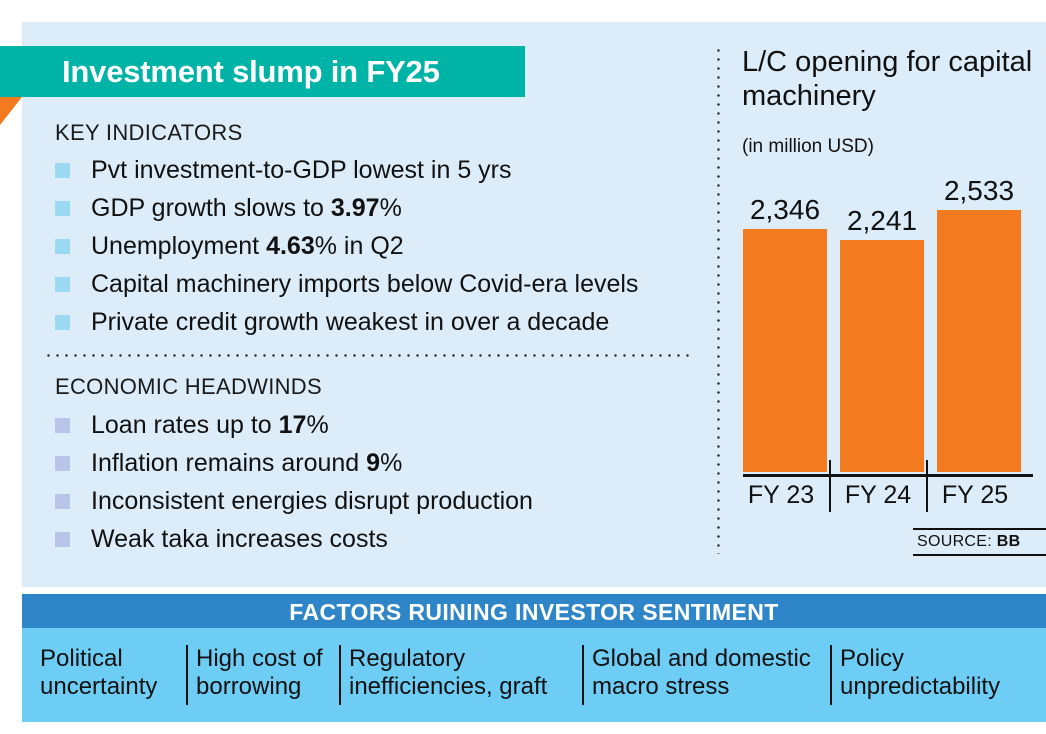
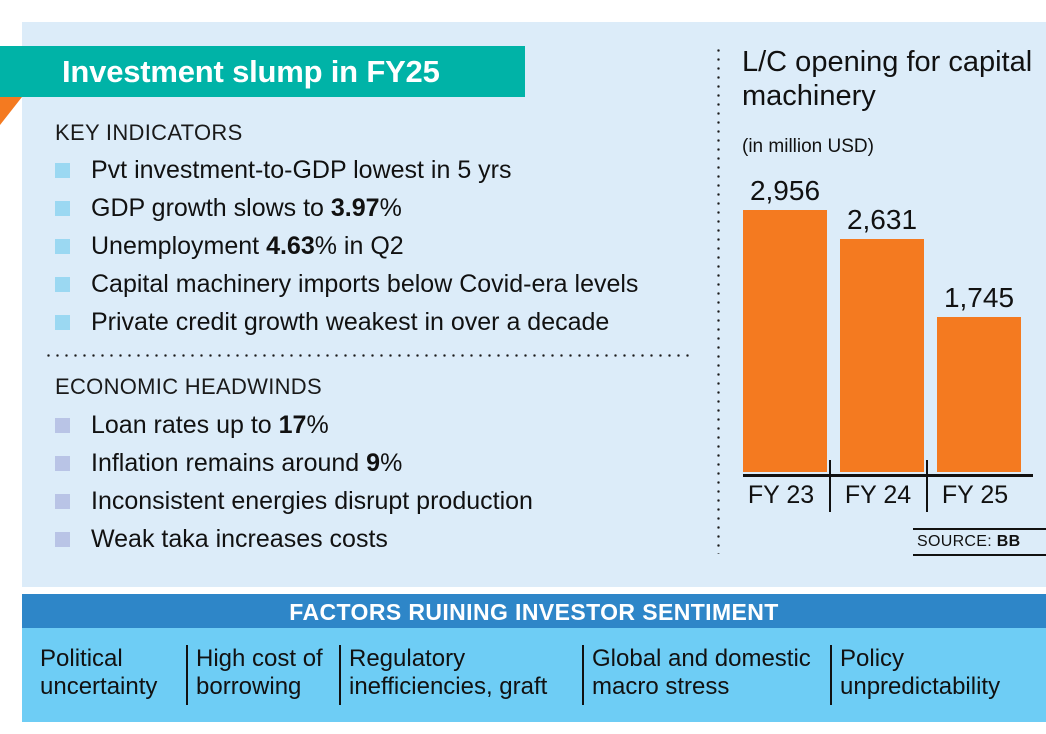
FY 23: 2,346 -> 2,956
FY 24: 2,241 -> 2,631
FY 25: 2,533 -> 1,745
